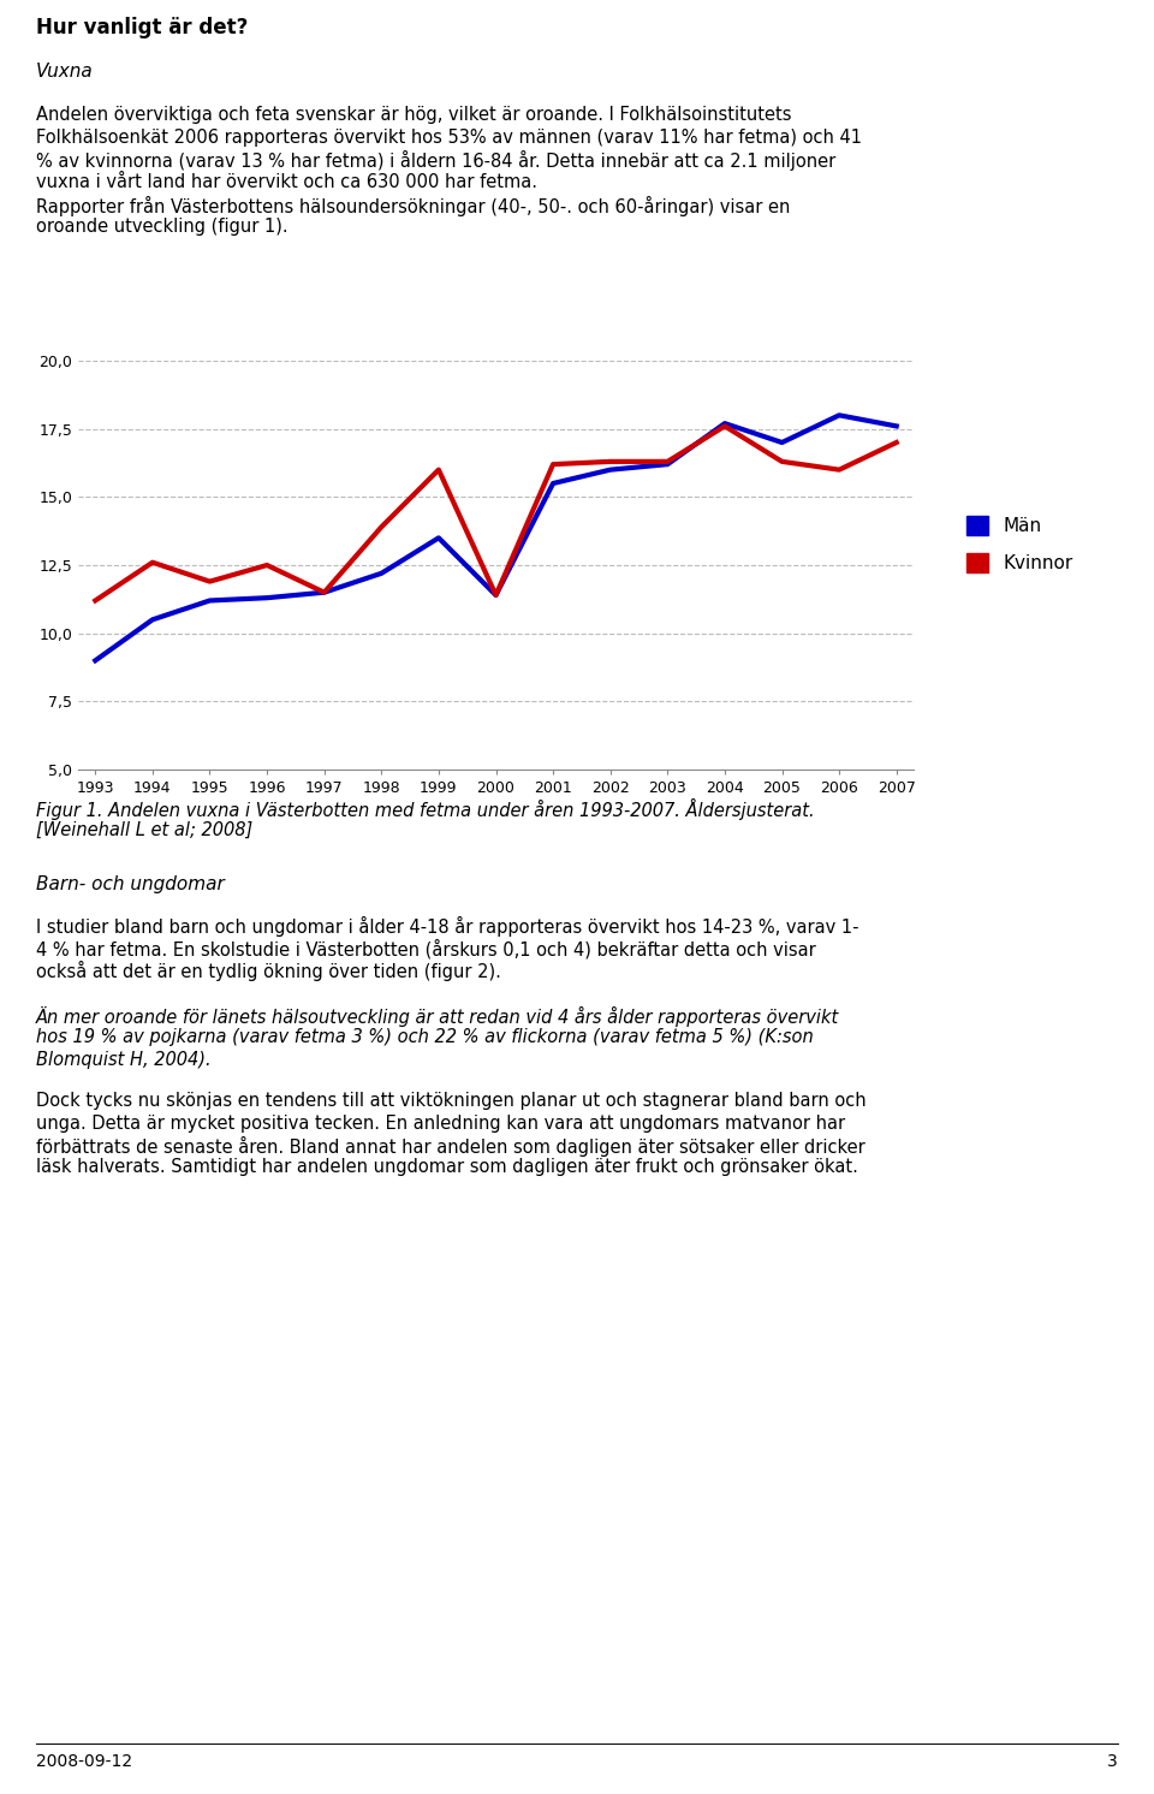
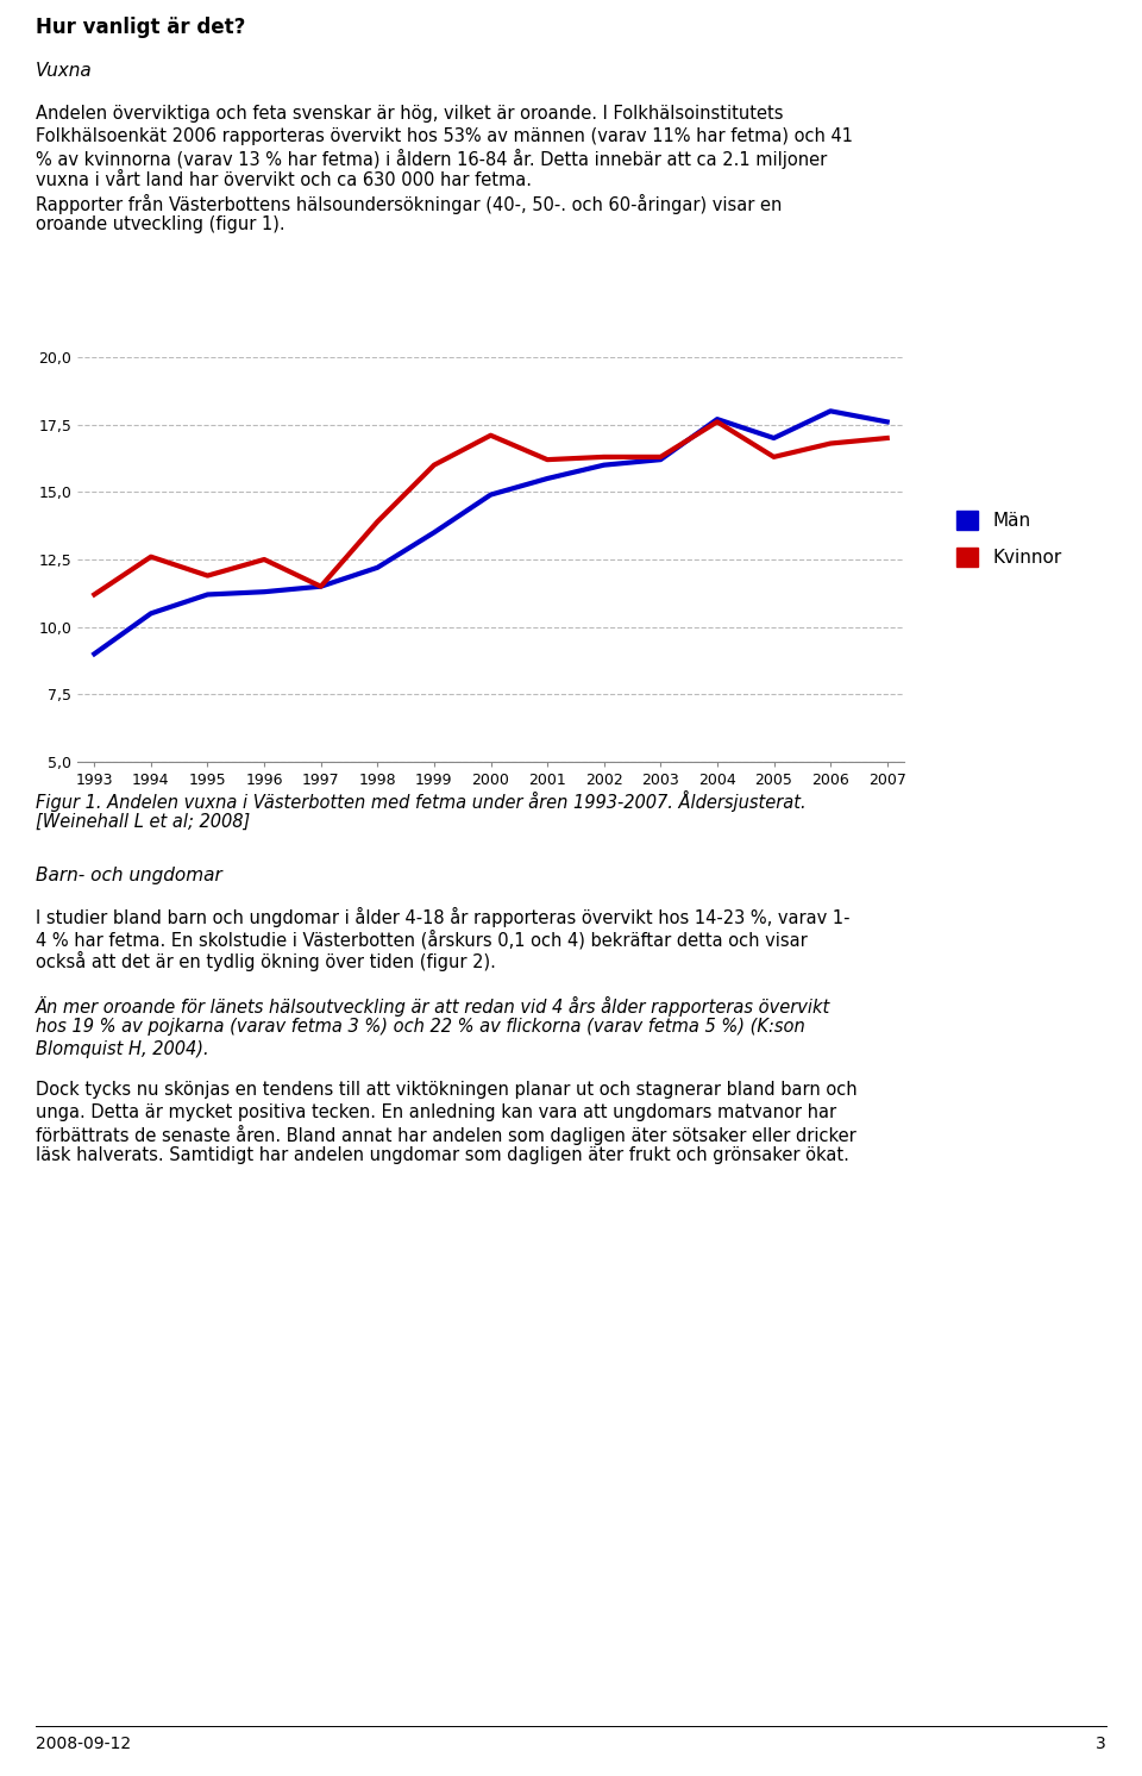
Män/2000: 11,4 -> 14,9
Kvinnor/2000: 11,4 -> 17,1
Kvinnor/2006: 16,0 -> 16,8
